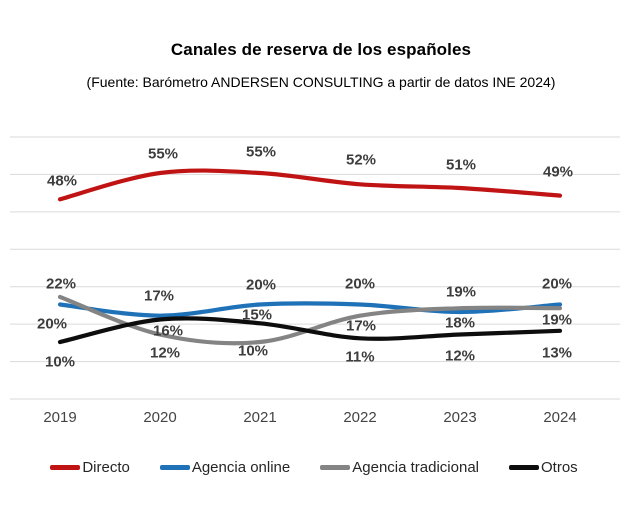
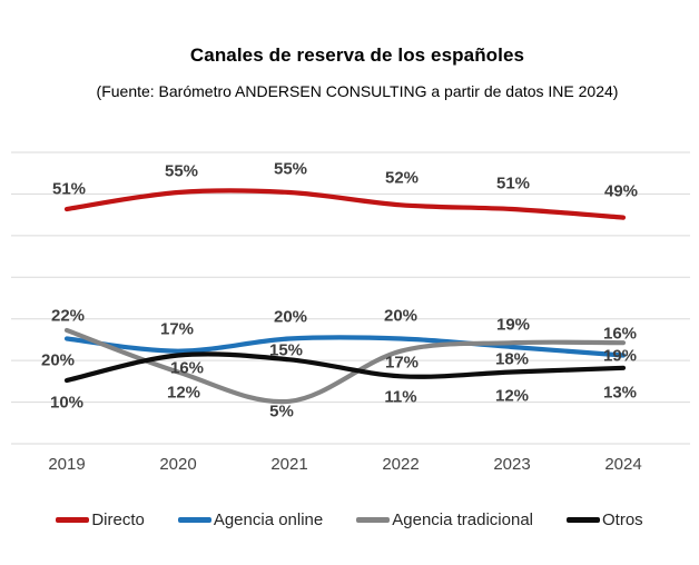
Directo/2019: 48% -> 51%
Agencia tradicional/2021: 10% -> 5%
Agencia online/2024: 20% -> 16%
